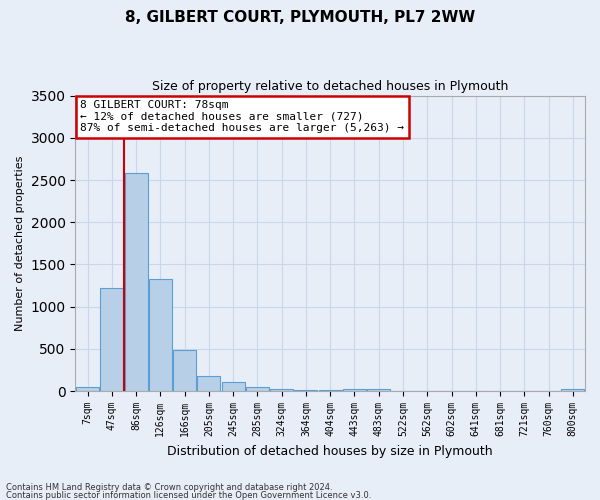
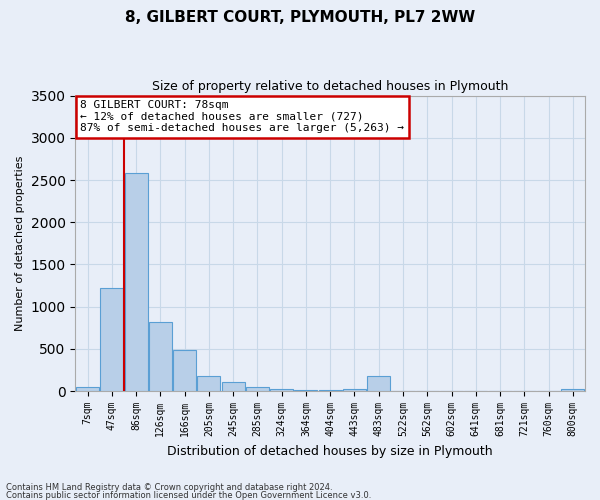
126sqm: 1330 -> 820
483sqm: 20 -> 180
